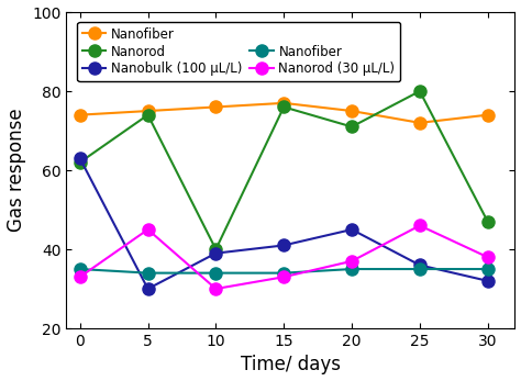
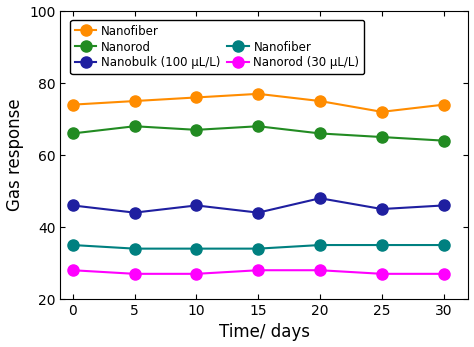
Nanorod/0: 62 -> 66
Nanobulk (100 μL/L)/0: 63 -> 46
Nanorod (30 μL/L)/0: 33 -> 28
Nanorod/5: 74 -> 68
Nanobulk (100 μL/L)/5: 30 -> 44
Nanorod (30 μL/L)/5: 45 -> 27
Nanorod/10: 40 -> 67
Nanobulk (100 μL/L)/10: 39 -> 46
Nanorod (30 μL/L)/10: 30 -> 27
Nanorod/15: 76 -> 68
Nanobulk (100 μL/L)/15: 41 -> 44
Nanorod (30 μL/L)/15: 33 -> 28
Nanorod/20: 71 -> 66
Nanobulk (100 μL/L)/20: 45 -> 48
Nanorod (30 μL/L)/20: 37 -> 28
Nanorod/25: 80 -> 65
Nanobulk (100 μL/L)/25: 36 -> 45
Nanorod (30 μL/L)/25: 46 -> 27
Nanorod/30: 47 -> 64
Nanobulk (100 μL/L)/30: 32 -> 46
Nanorod (30 μL/L)/30: 38 -> 27
